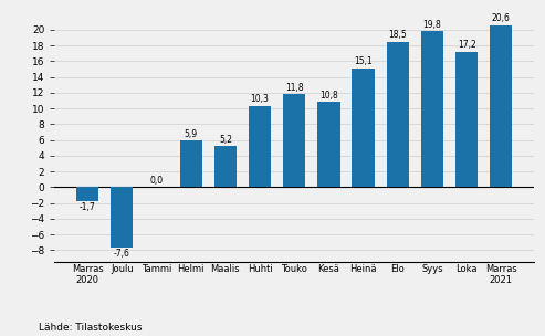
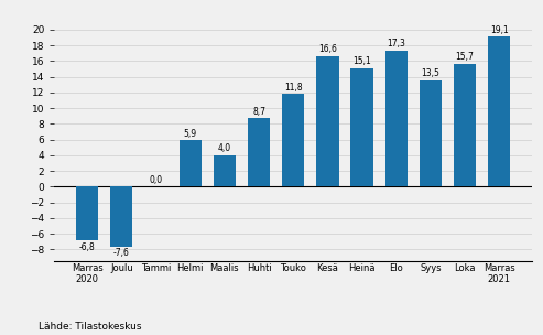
Marras 2020: -1,7 -> -6,8
Maalis: 5,2 -> 4,0
Huhti: 10,3 -> 8,7
Kesä: 10,8 -> 16,6
Elo: 18,5 -> 17,3
Syys: 19,8 -> 13,5
Loka: 17,2 -> 15,7
Marras 2021: 20,6 -> 19,1
